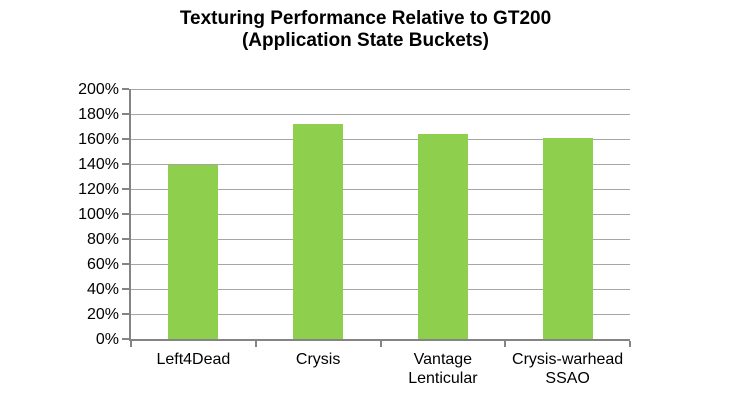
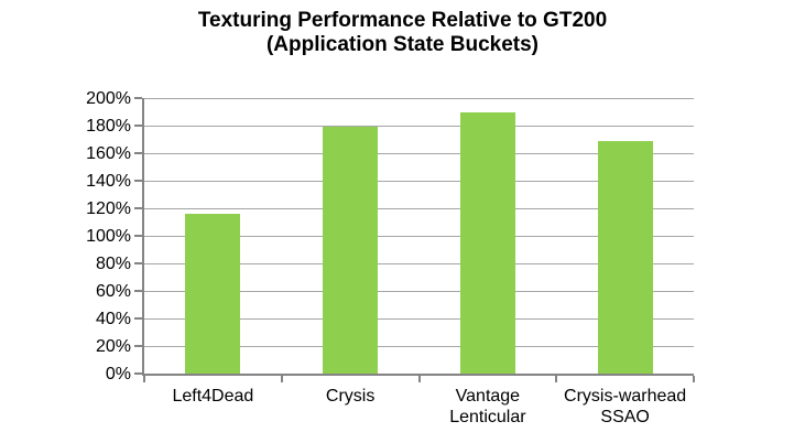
Left4Dead: 139% -> 116%
Crysis: 172% -> 179%
Vantage Lenticular: 164% -> 190%
Crysis-warhead SSAO: 161% -> 169%
